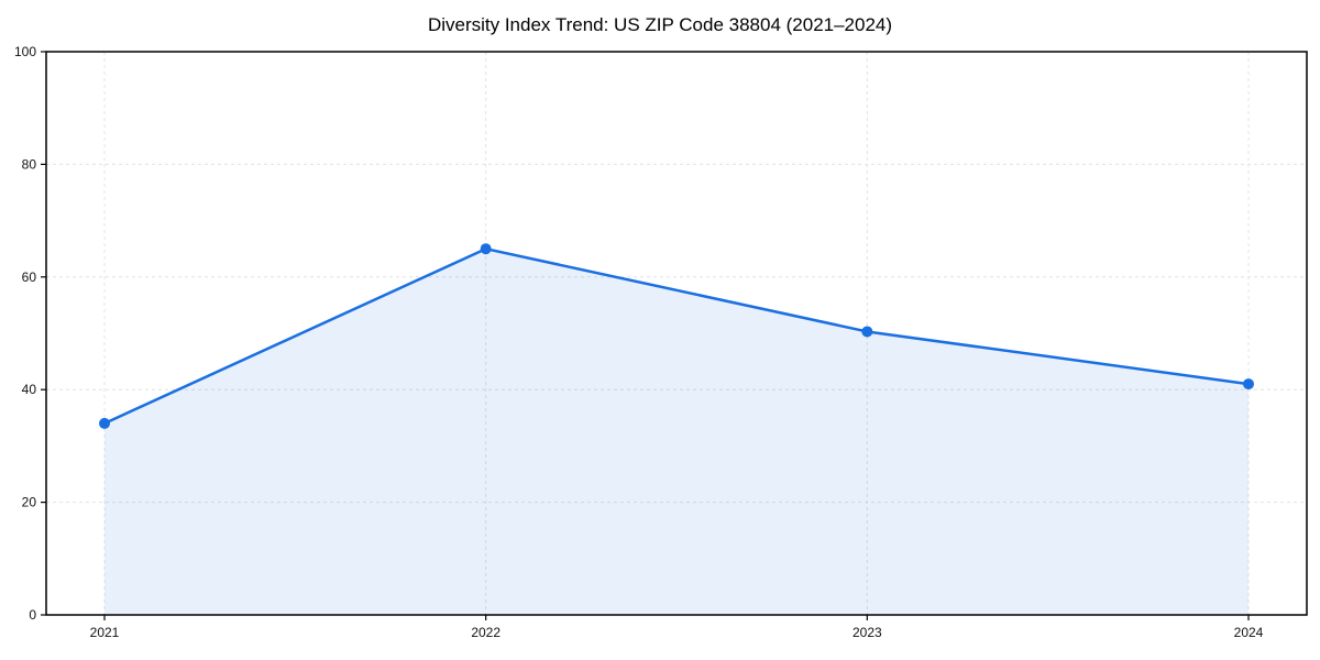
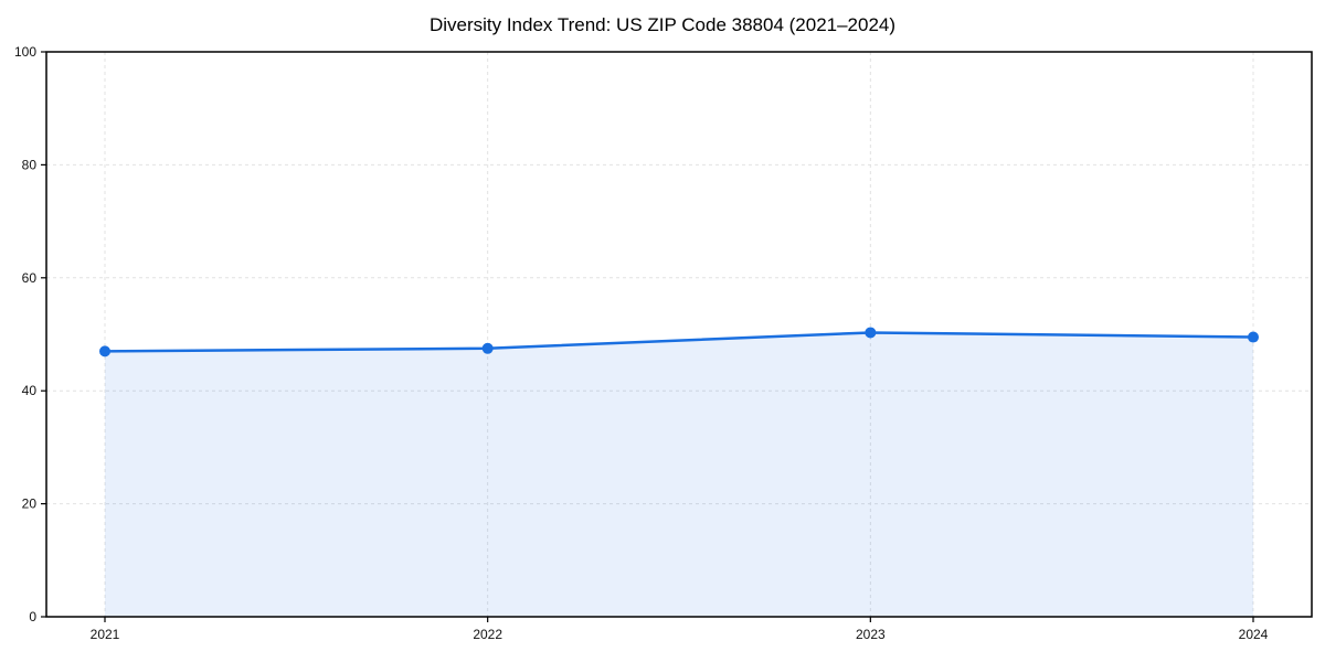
2021: 34 -> 47
2022: 65 -> 48
2024: 41 -> 50
